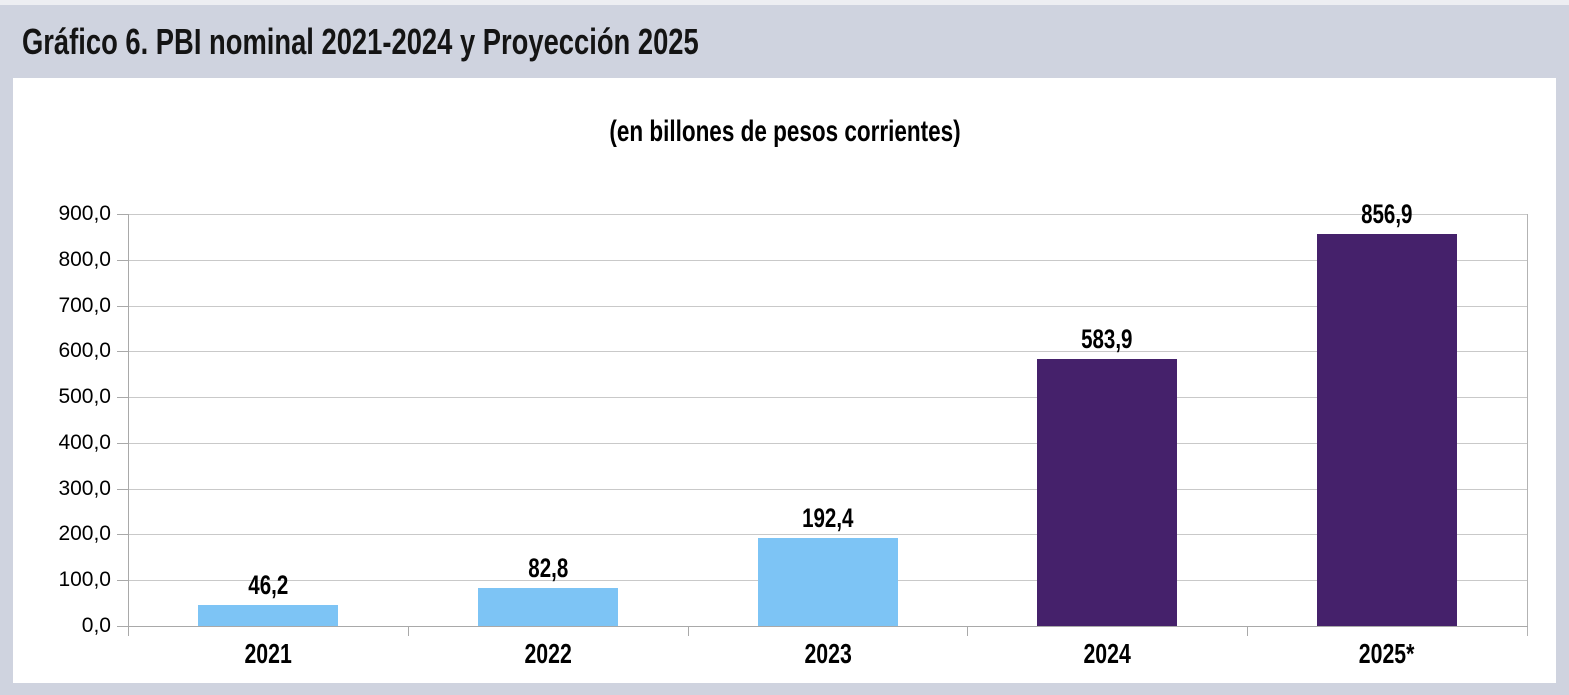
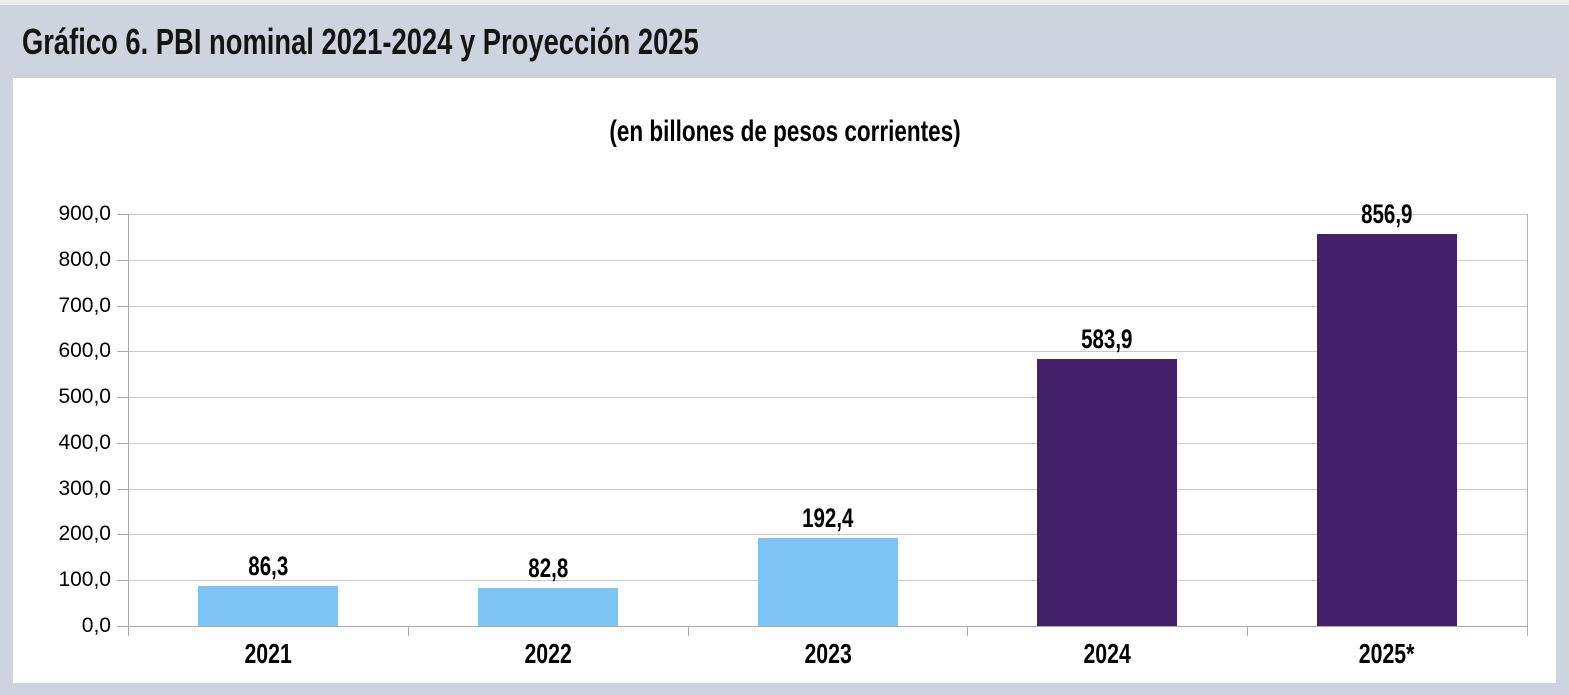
2021: 46,2 -> 86,3
